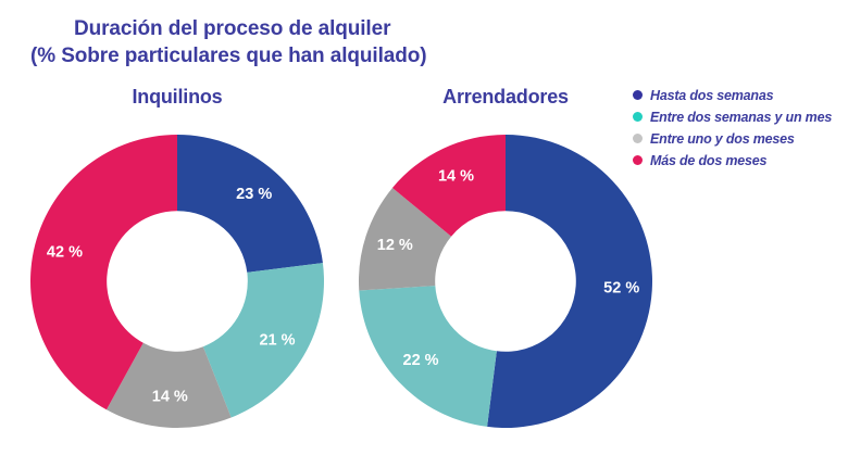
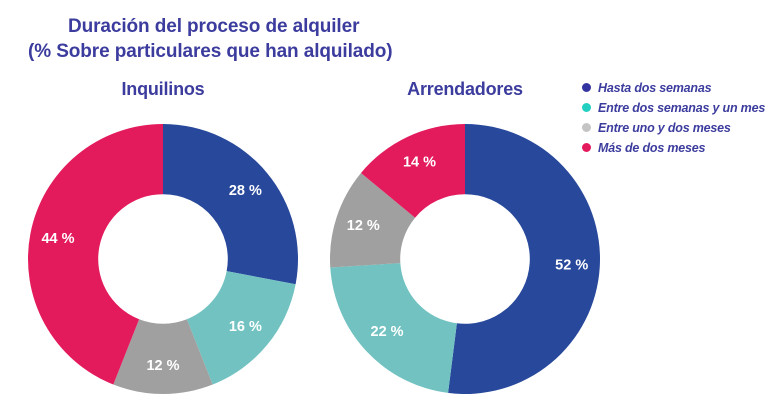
Inquilinos/Hasta dos semanas: 23 -> 28
Inquilinos/Entre dos semanas y un mes: 21 -> 16
Inquilinos/Entre uno y dos meses: 14 -> 12
Inquilinos/Más de dos meses: 42 -> 44
